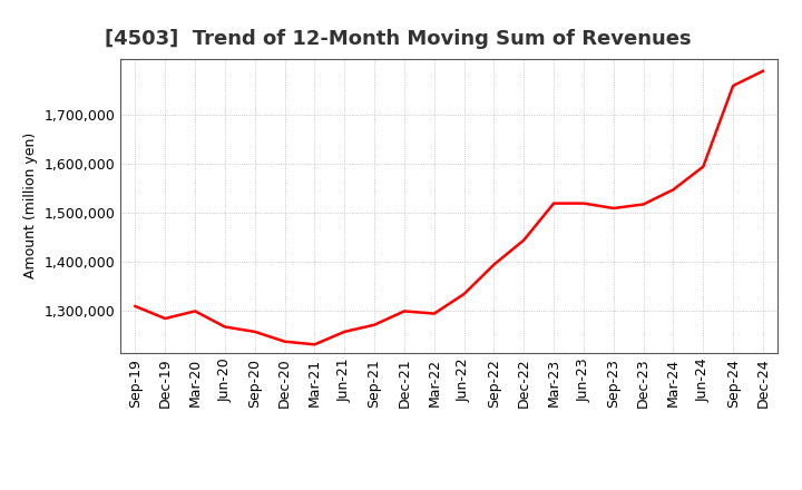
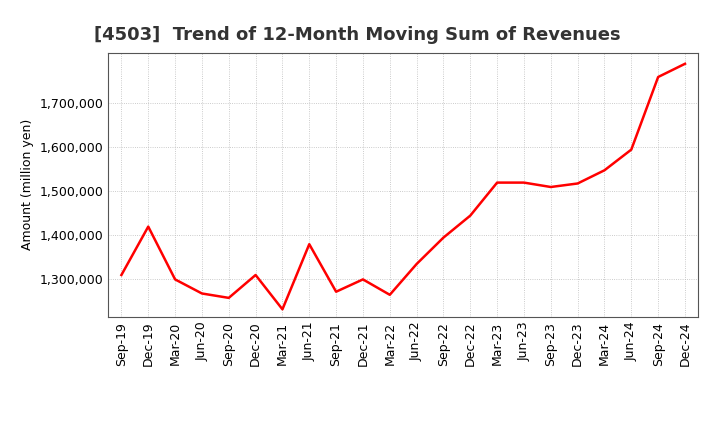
Dec-19: 1,285,000 -> 1,420,000
Dec-20: 1,238,000 -> 1,310,000
Jun-21: 1,258,000 -> 1,380,000
Mar-22: 1,295,000 -> 1,265,000
